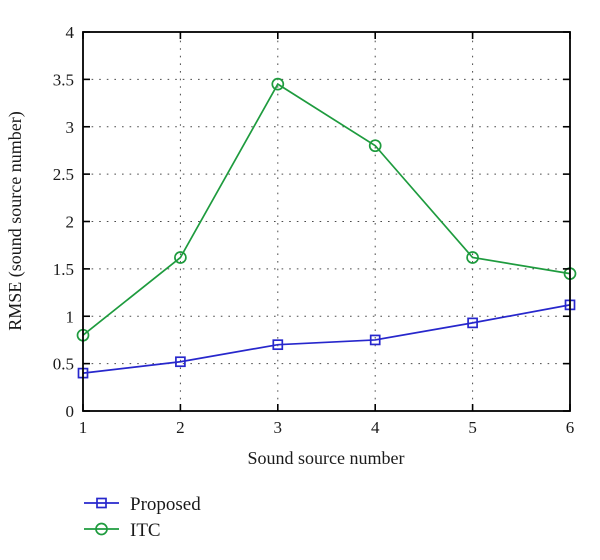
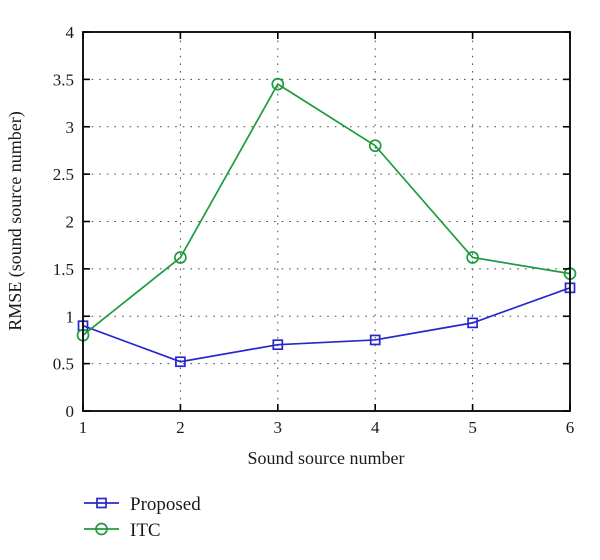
Proposed/1: 0.4 -> 0.9
Proposed/6: 1.1 -> 1.3
